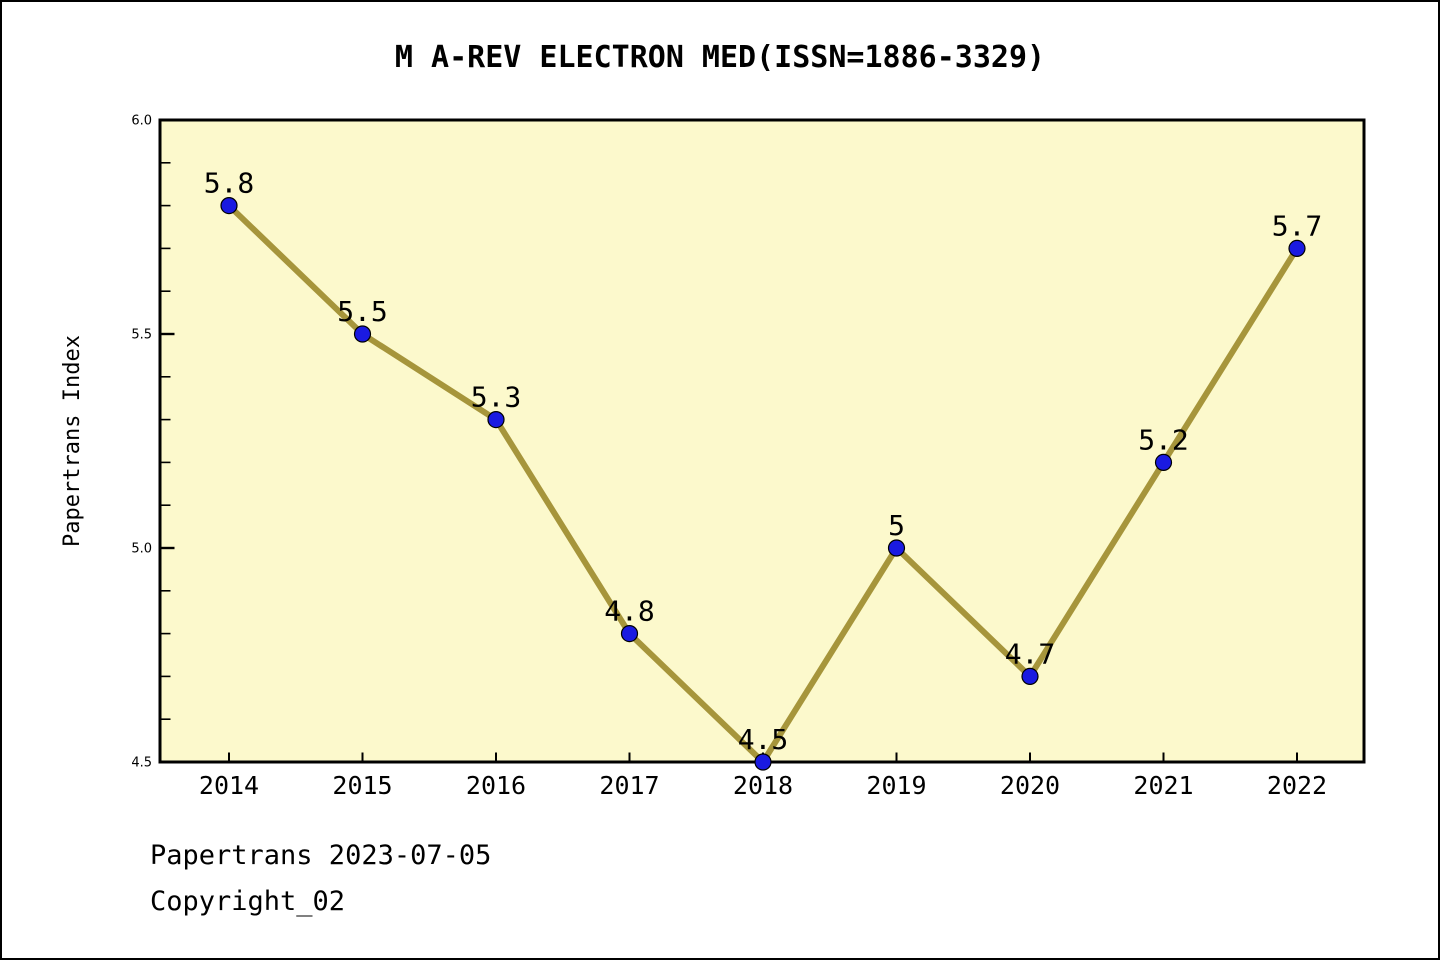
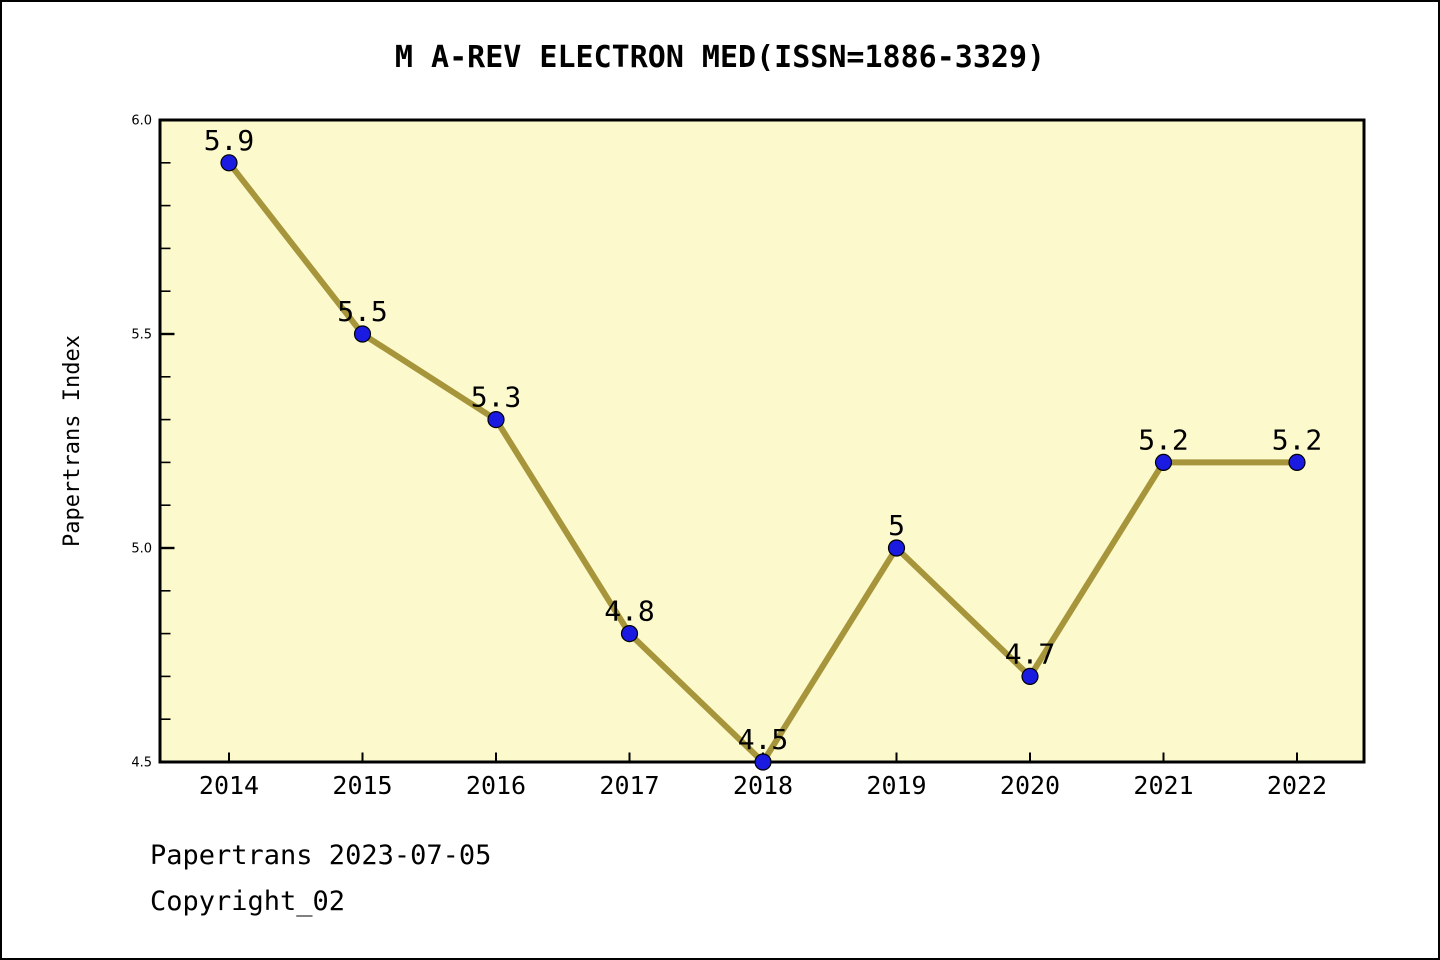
2014: 5.8 -> 5.9
2022: 5.7 -> 5.2
